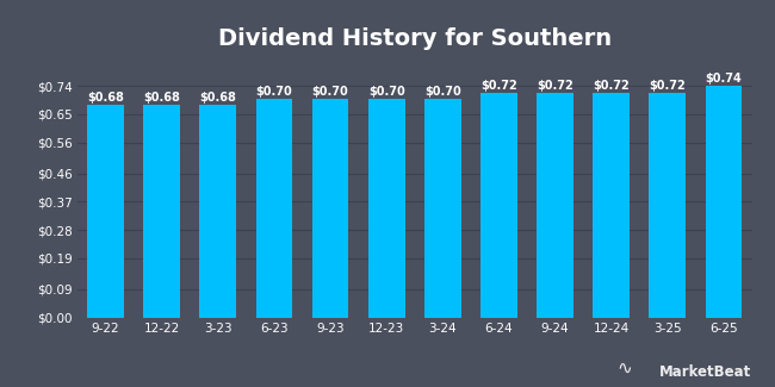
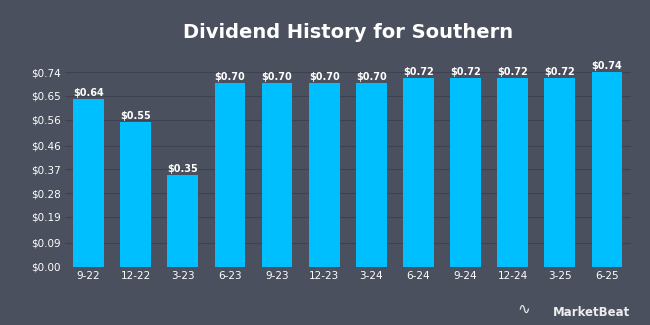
9-22: $0.68 -> $0.64
12-22: $0.68 -> $0.55
3-23: $0.68 -> $0.35
